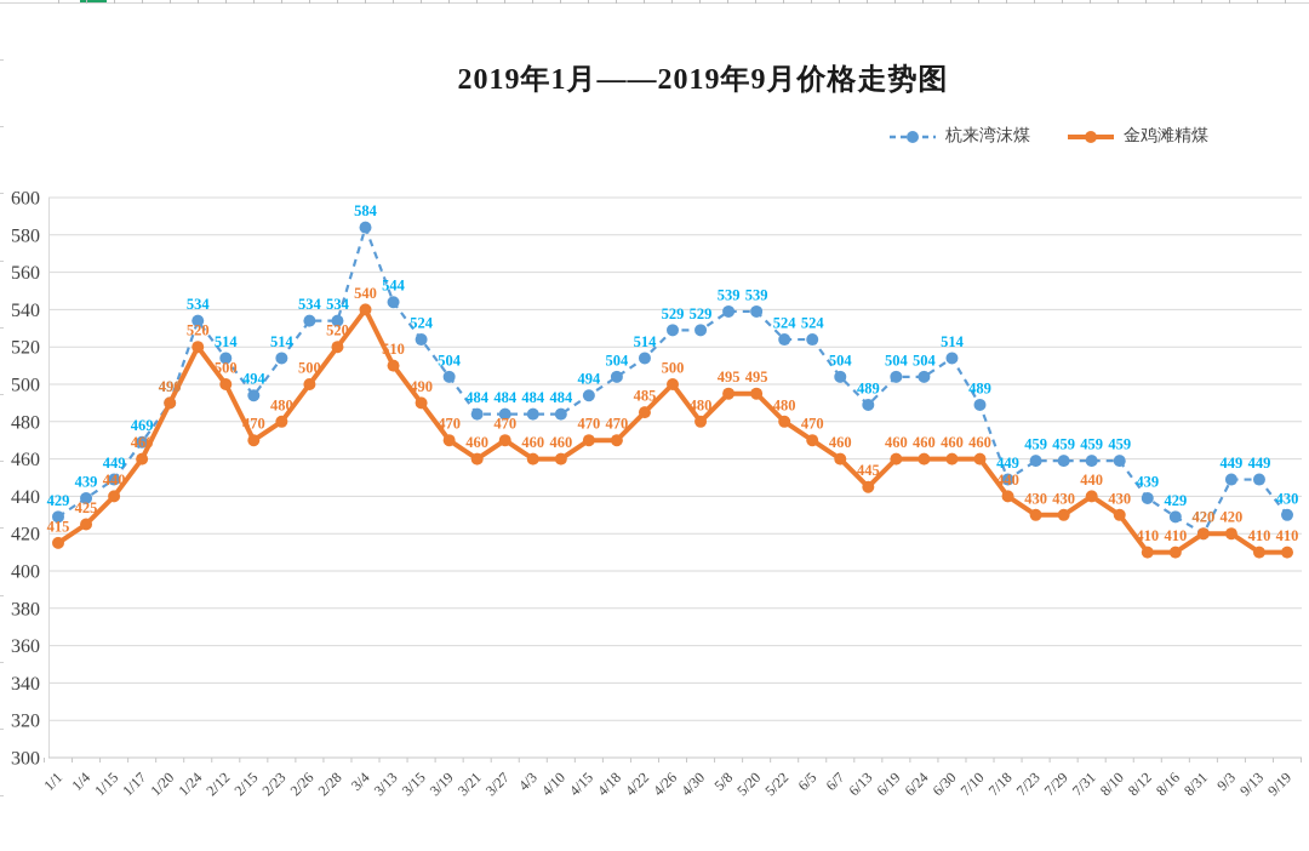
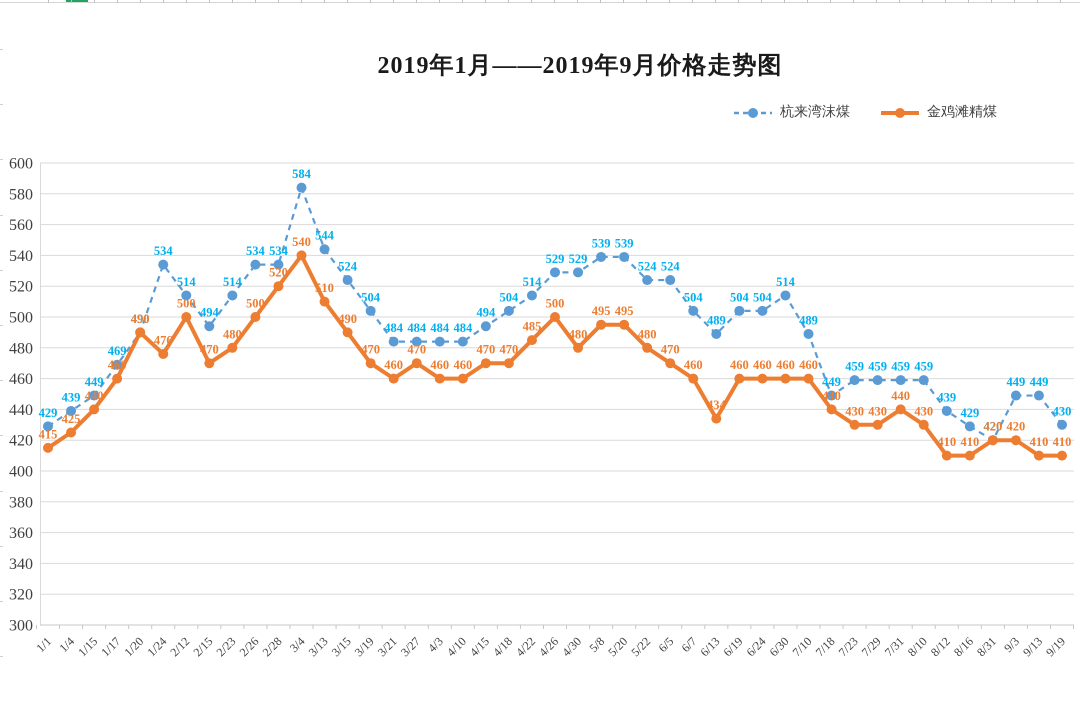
金鸡滩精煤/1/24: 520 -> 476
金鸡滩精煤/6/13: 445 -> 434
